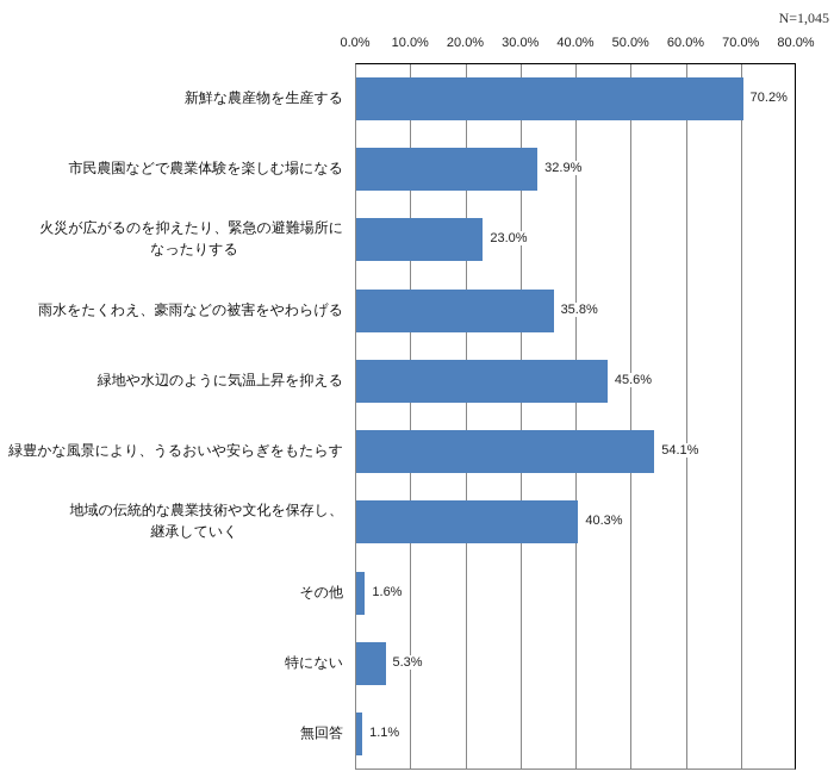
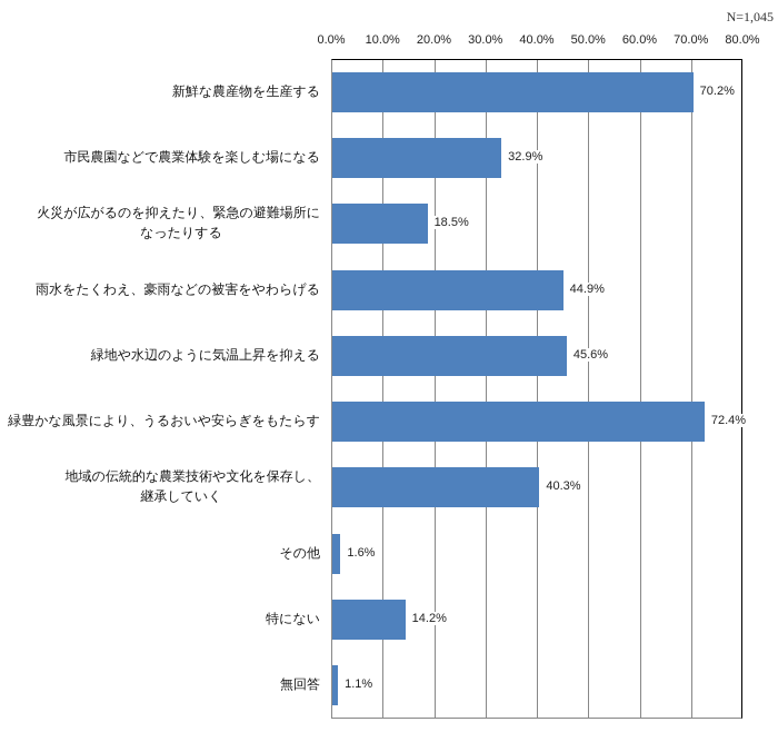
火災が広がるのを抑えたり、緊急の避難場所になったりする: 23.0% -> 18.5%
雨水をたくわえ、豪雨などの被害をやわらげる: 35.8% -> 44.9%
緑豊かな風景により、うるおいや安らぎをもたらす: 54.1% -> 72.4%
特にない: 5.3% -> 14.2%
